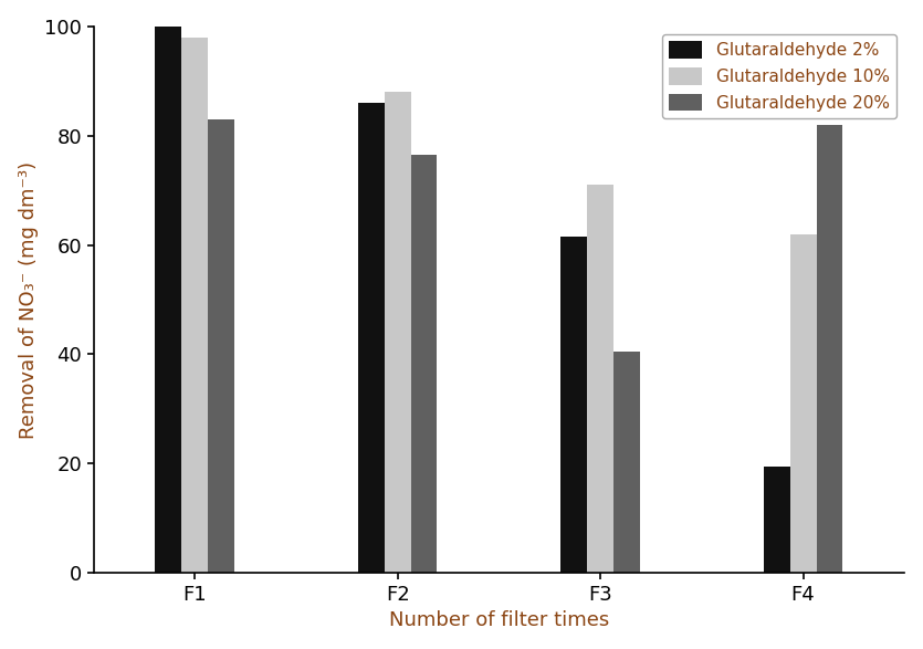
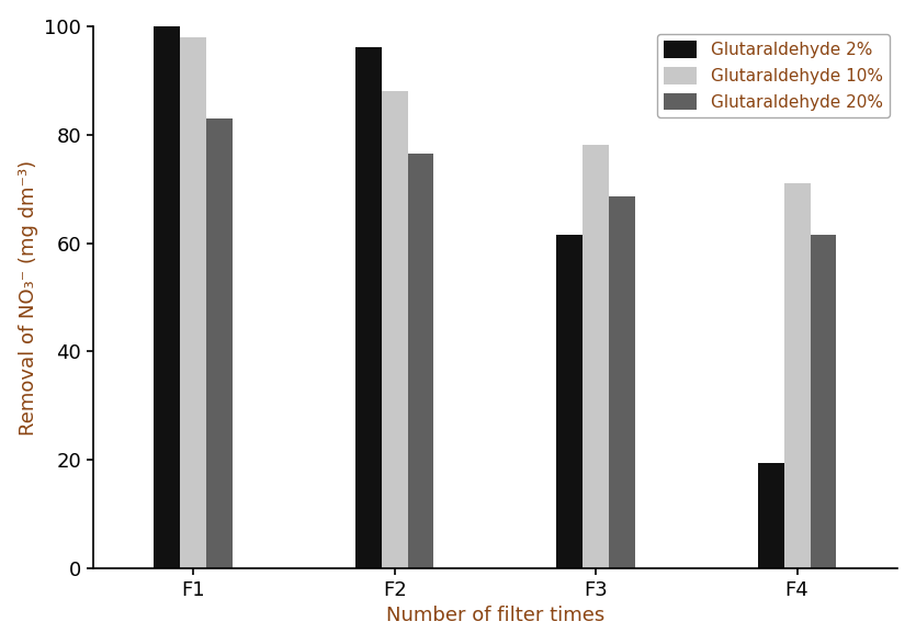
Glutaraldehyde 2%/F2: 86.0 -> 96.0
Glutaraldehyde 10%/F3: 71 -> 78
Glutaraldehyde 20%/F3: 40.5 -> 68.5
Glutaraldehyde 10%/F4: 62 -> 71
Glutaraldehyde 20%/F4: 82.0 -> 61.5
